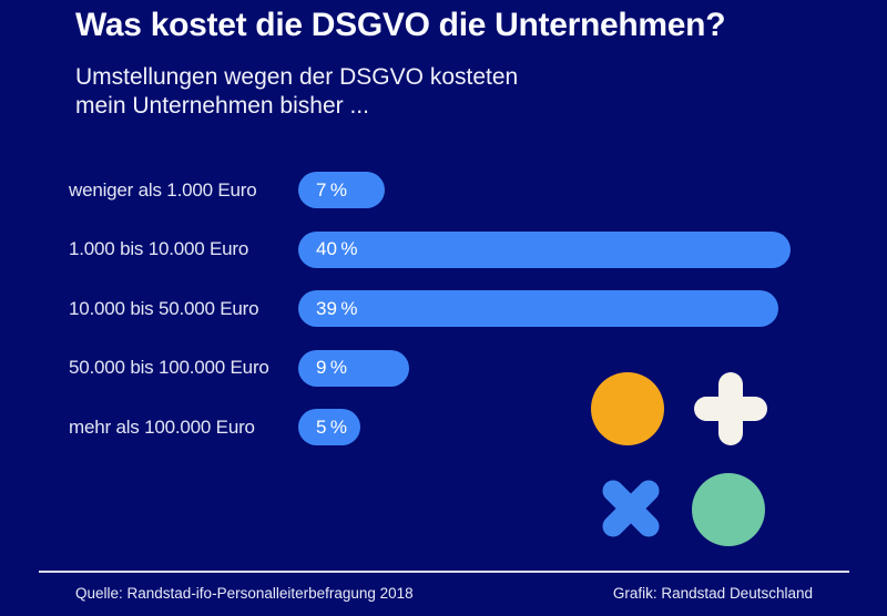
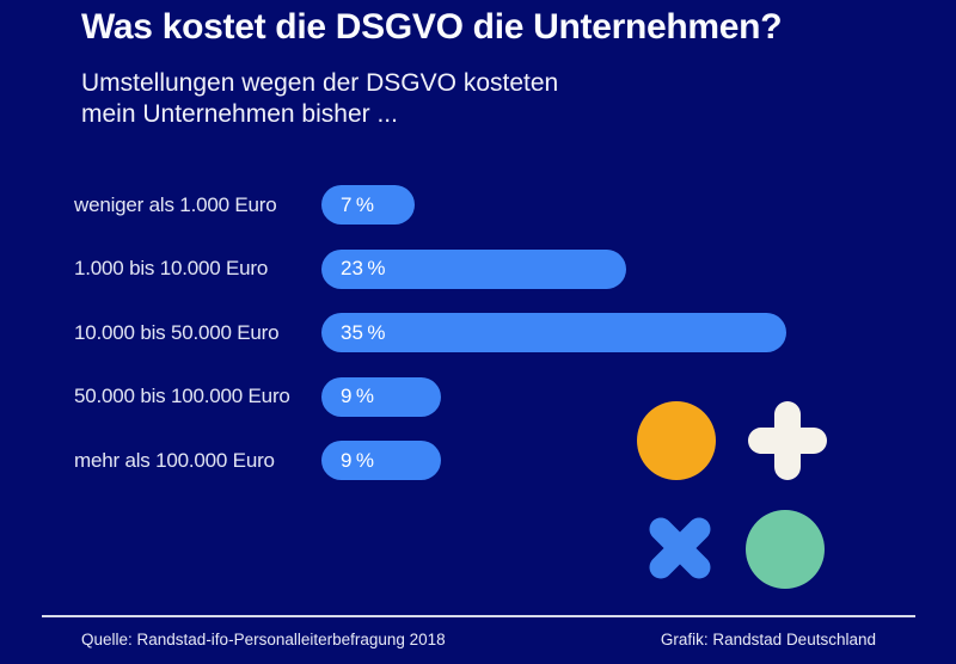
1.000 bis 10.000 Euro: 40 -> 23
10.000 bis 50.000 Euro: 39 -> 35
mehr als 100.000 Euro: 5 -> 9
